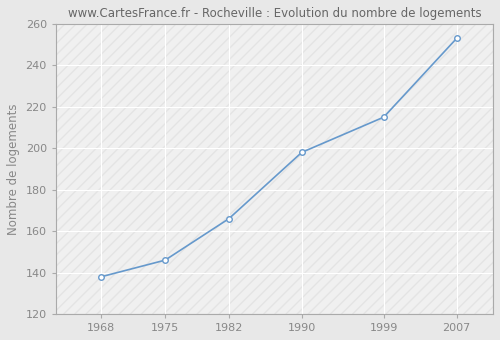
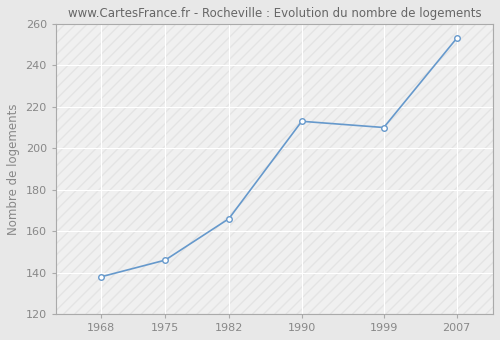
1990: 198 -> 213
1999: 215 -> 210
